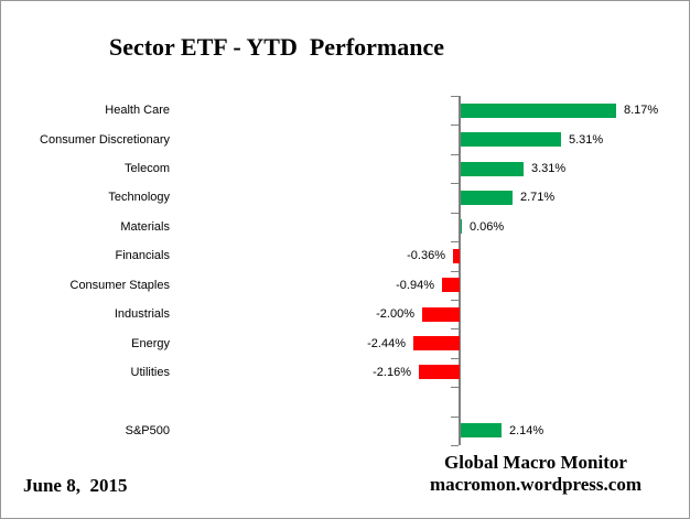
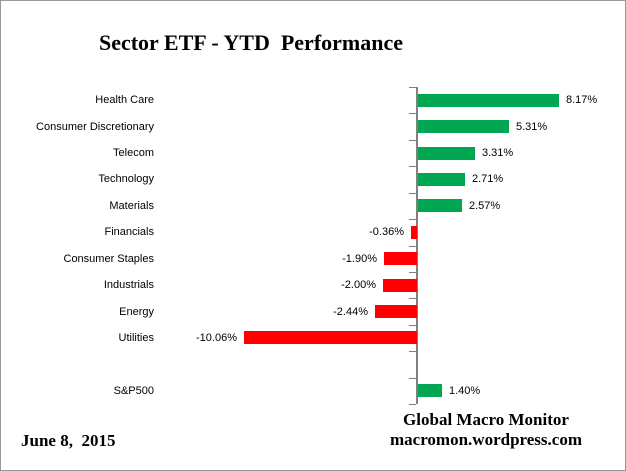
Materials: 0.06% -> 2.57%
Consumer Staples: -0.94% -> -1.90%
Utilities: -2.16% -> -10.06%
S&P500: 2.14% -> 1.40%
